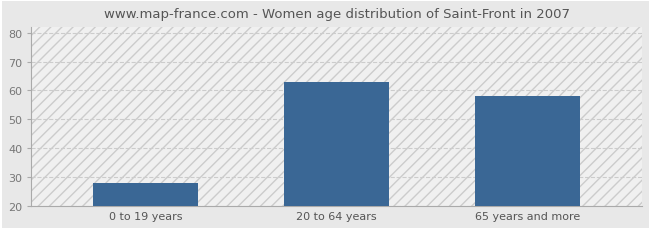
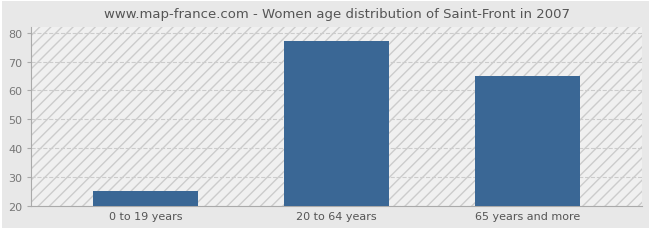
0 to 19 years: 28 -> 25
20 to 64 years: 63 -> 77
65 years and more: 58 -> 65
